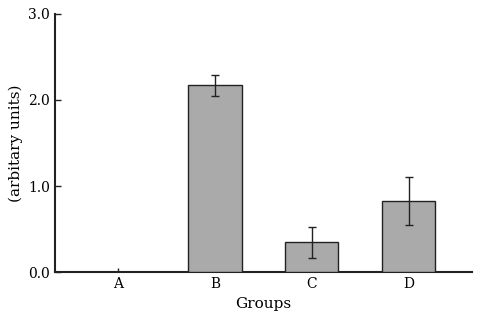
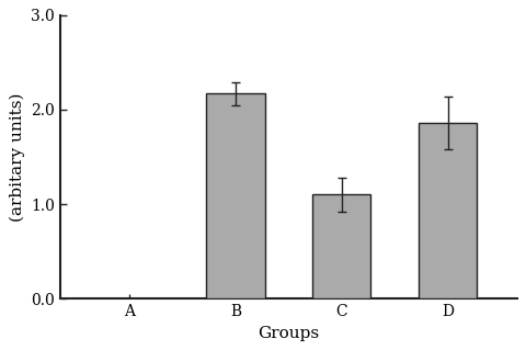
C: 0.35 -> 1.10
D: 0.83 -> 1.86
